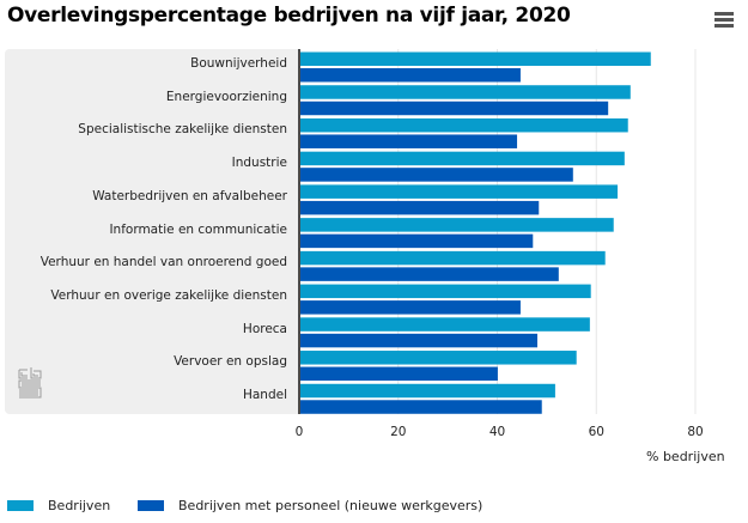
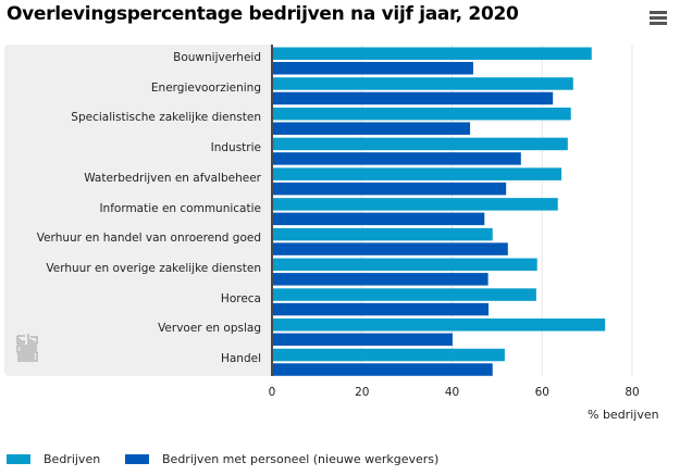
Bedrijven met personeel (nieuwe werkgevers)/Waterbedrijven en afvalbeheer: 48 -> 52
Bedrijven/Verhuur en handel van onroerend goed: 62 -> 49
Bedrijven met personeel (nieuwe werkgevers)/Verhuur en overige zakelijke diensten: 45 -> 48
Bedrijven/Vervoer en opslag: 56 -> 74
